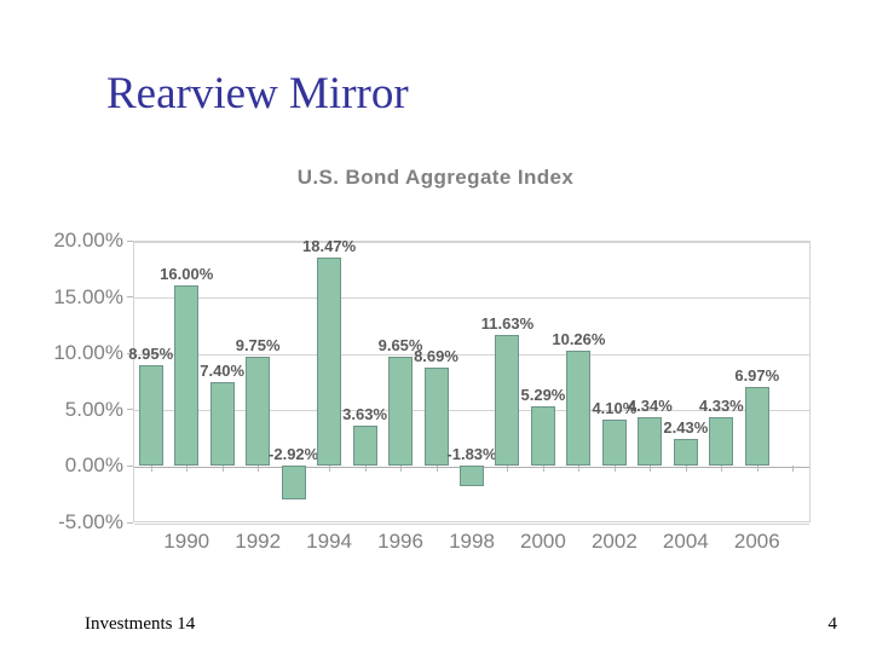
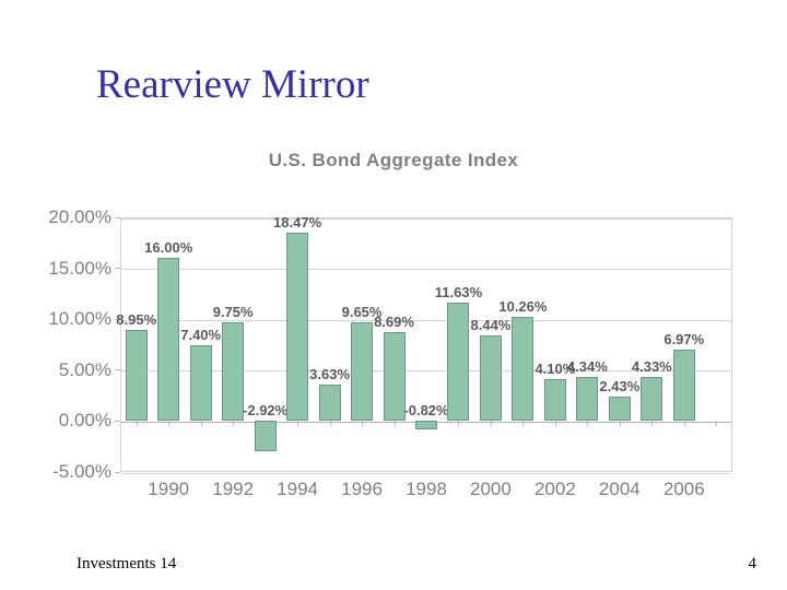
1998: -1.83% -> -0.82%
2000: 5.29% -> 8.44%
